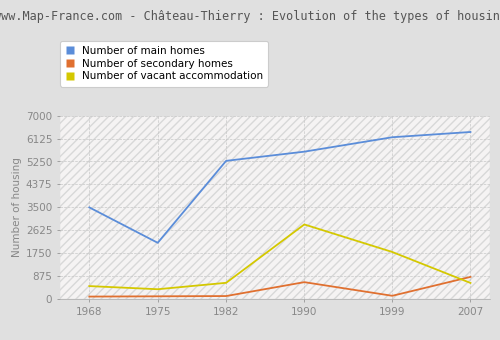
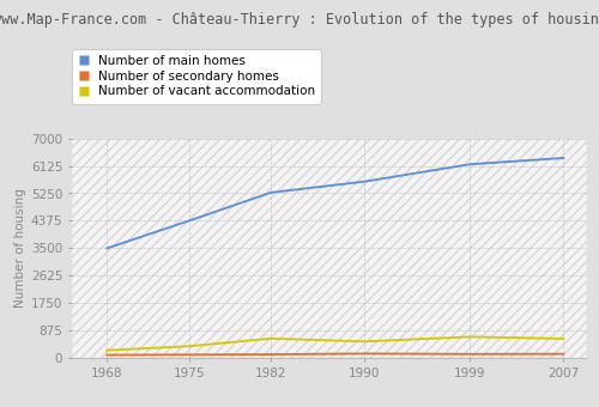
Number of vacant accommodation/1968: 500 -> 250
Number of main homes/1975: 2150 -> 4380
Number of secondary homes/1990: 650 -> 140
Number of vacant accommodation/1990: 2850 -> 530
Number of vacant accommodation/1999: 1800 -> 680
Number of secondary homes/2007: 850 -> 140
